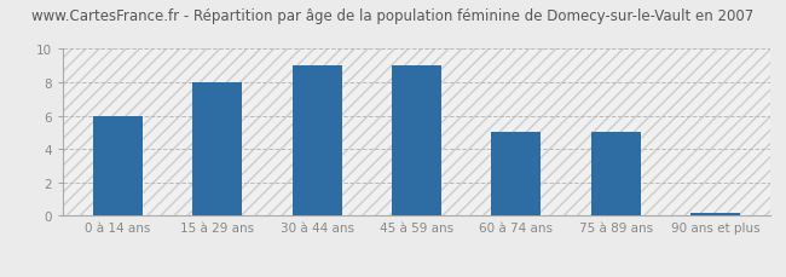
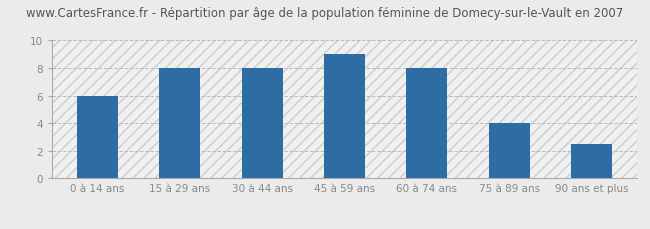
30 à 44 ans: 9.0 -> 8.0
60 à 74 ans: 5.0 -> 8.0
75 à 89 ans: 5.0 -> 4.0
90 ans et plus: 0.1 -> 2.5
